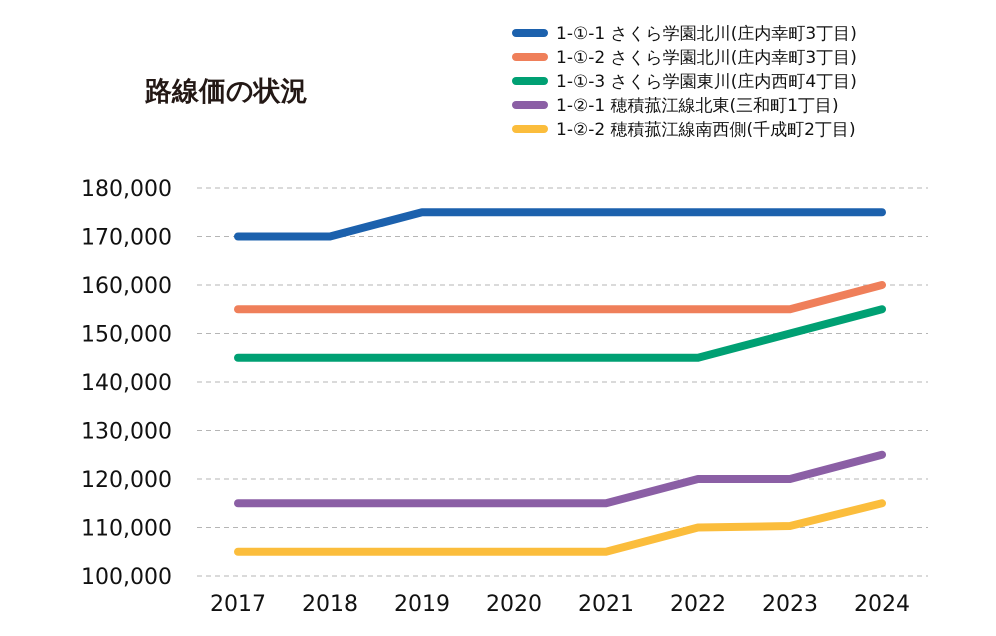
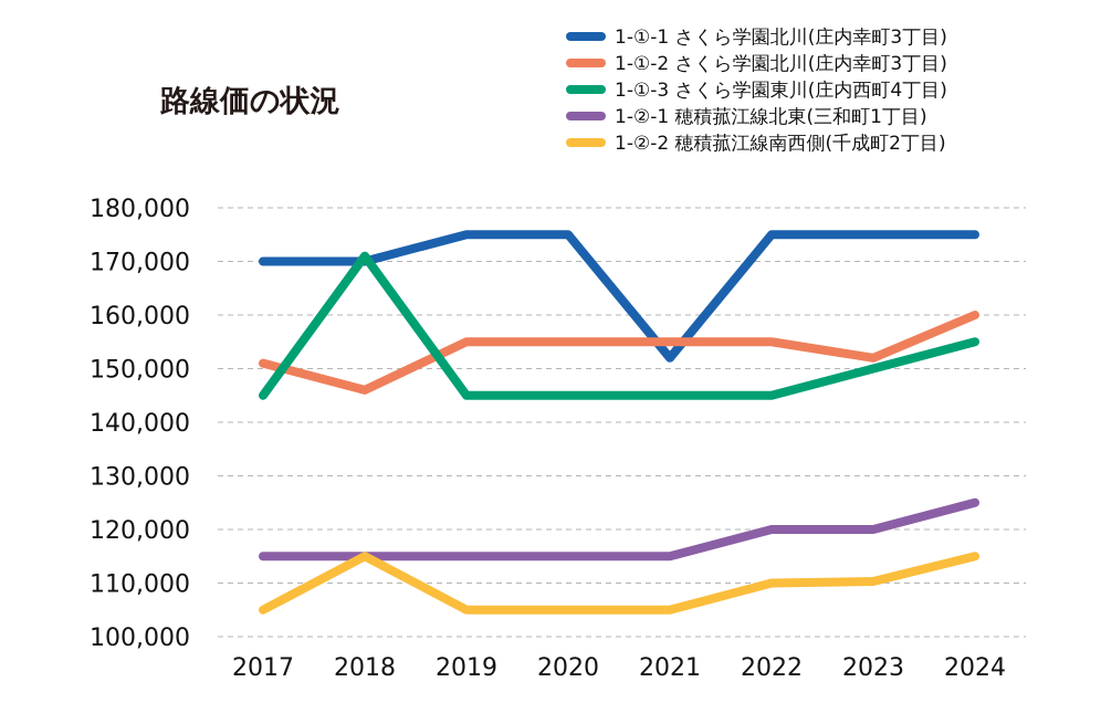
1-①-2 さくら学園北川(庄内幸町3丁目)/2017: 155000 -> 151000
1-①-2 さくら学園北川(庄内幸町3丁目)/2018: 155000 -> 146000
1-①-3 さくら学園東川(庄内西町4丁目)/2018: 145000 -> 171000
1-②-2 穂積菰江線南西側(千成町2丁目)/2018: 105000 -> 115000
1-①-1 さくら学園北川(庄内幸町3丁目)/2021: 175000 -> 152000
1-①-2 さくら学園北川(庄内幸町3丁目)/2023: 155000 -> 152000
